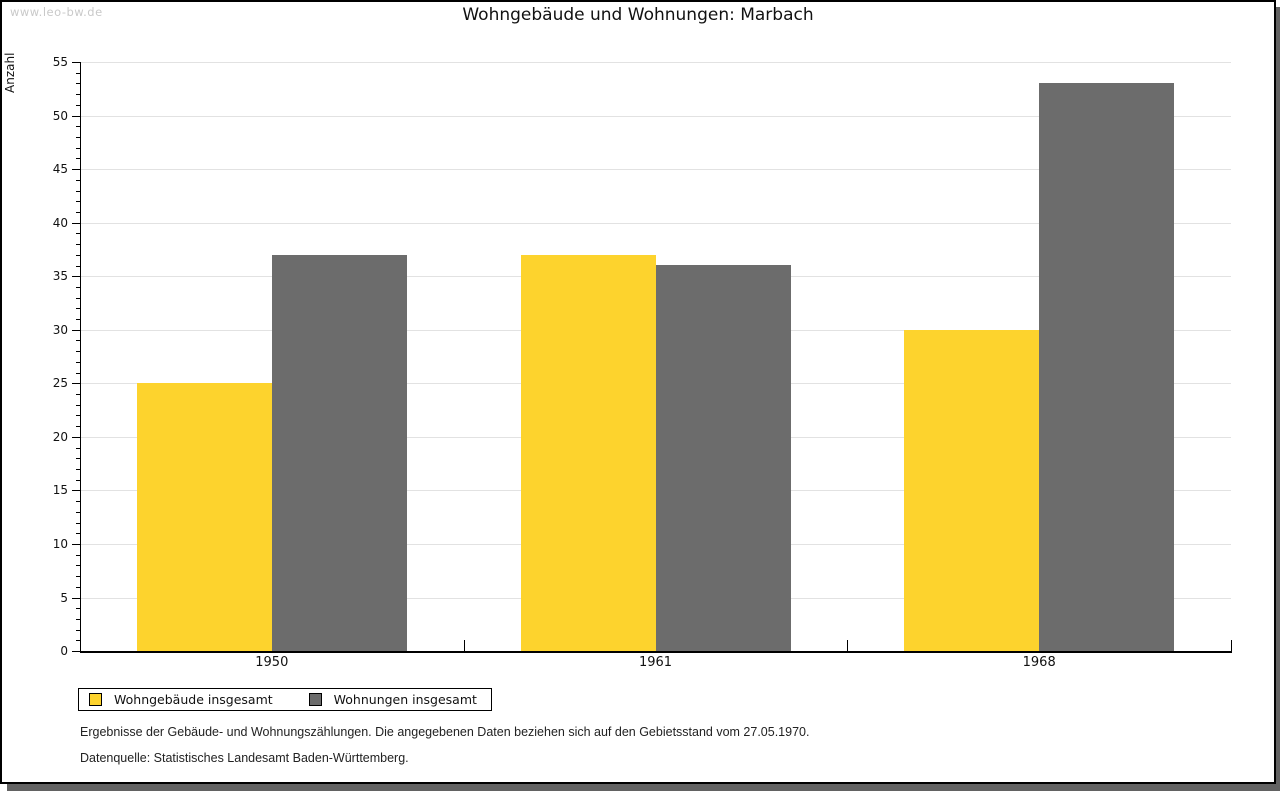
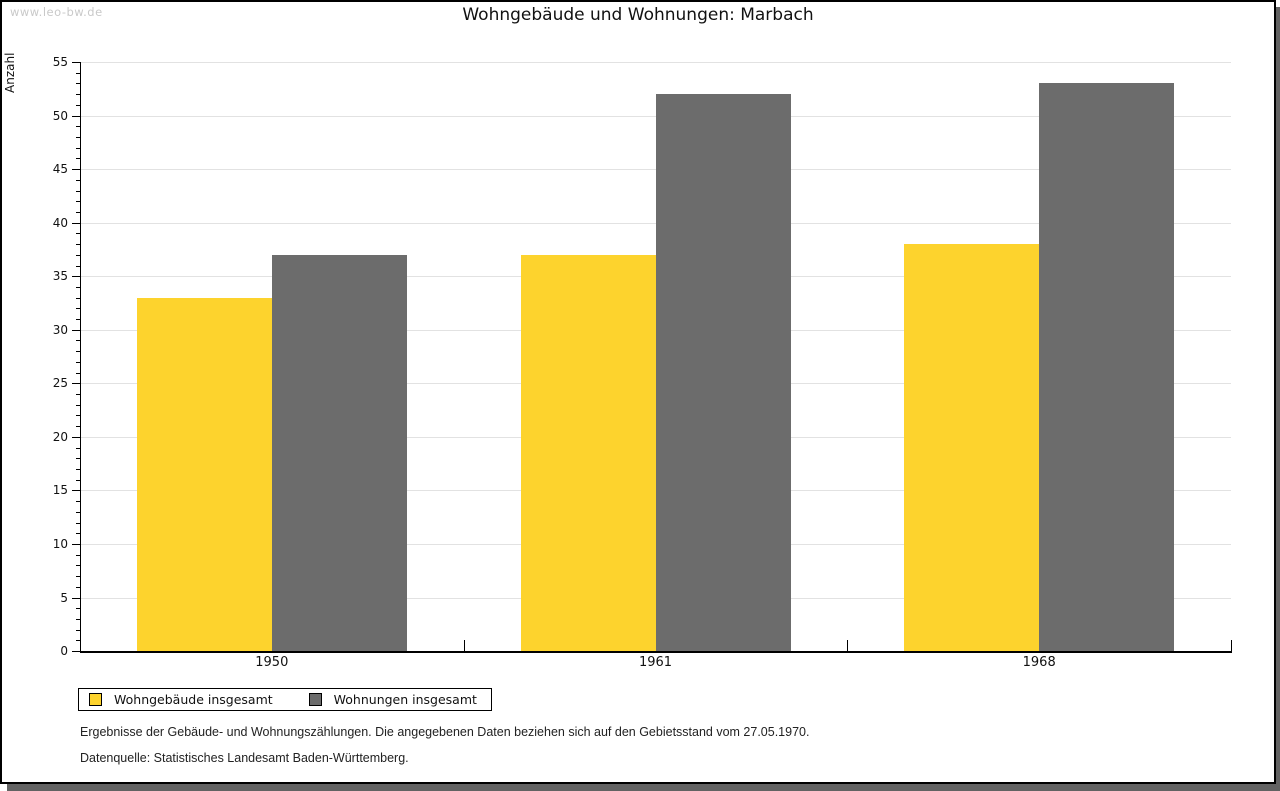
Wohngebäude insgesamt/1950: 25 -> 33
Wohnungen insgesamt/1961: 36 -> 52
Wohngebäude insgesamt/1968: 30 -> 38
